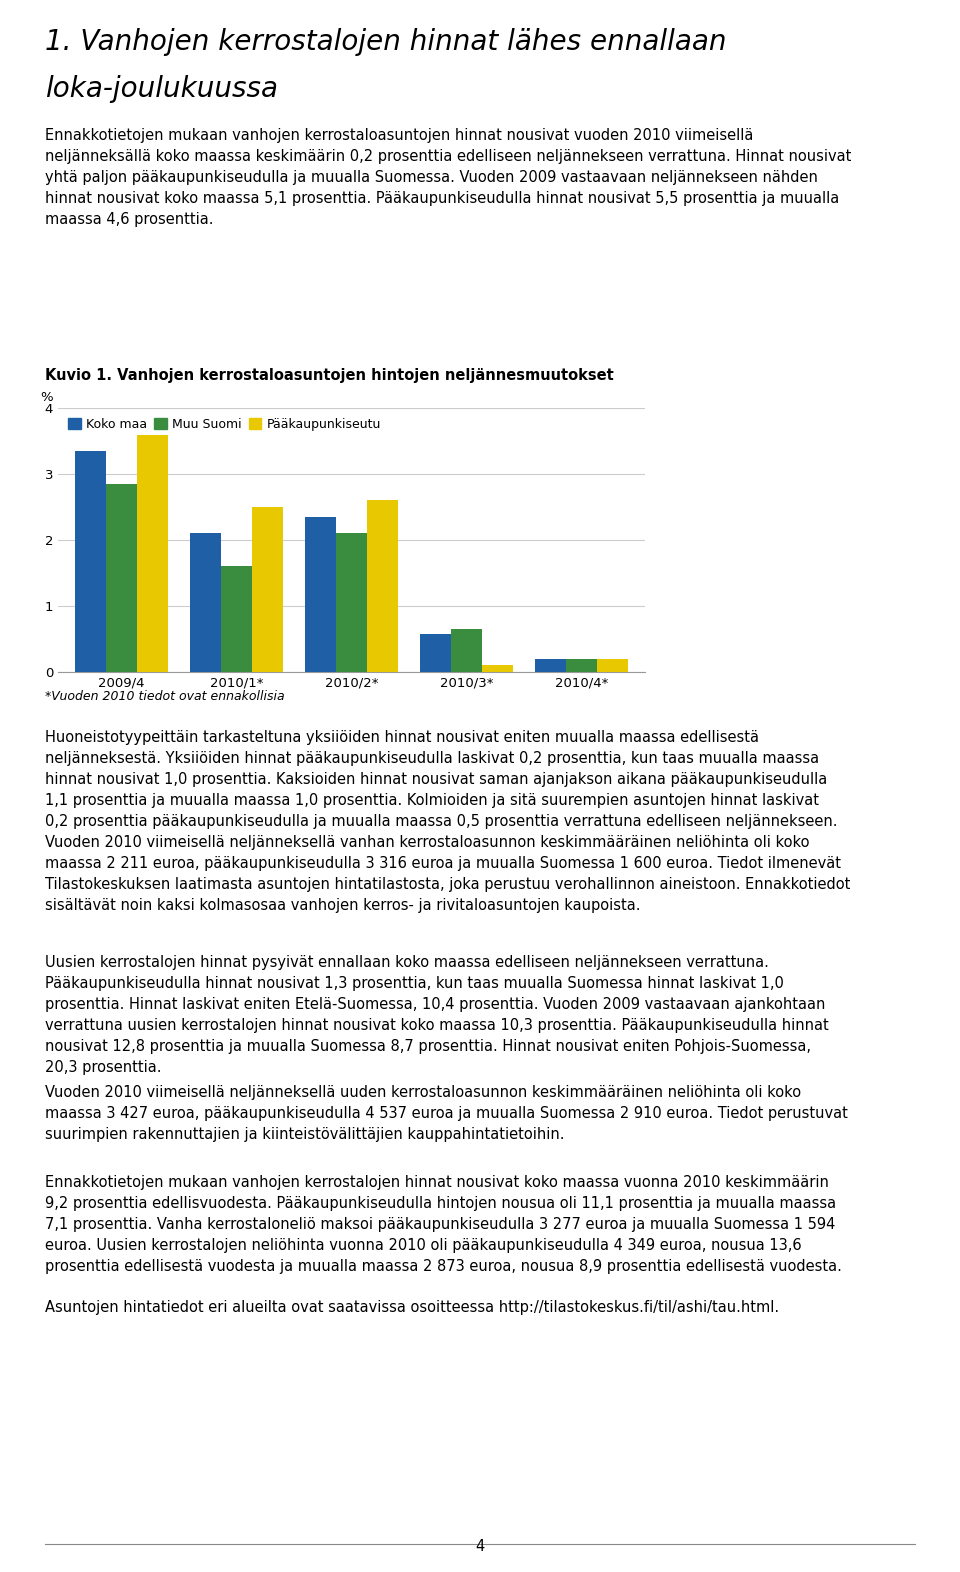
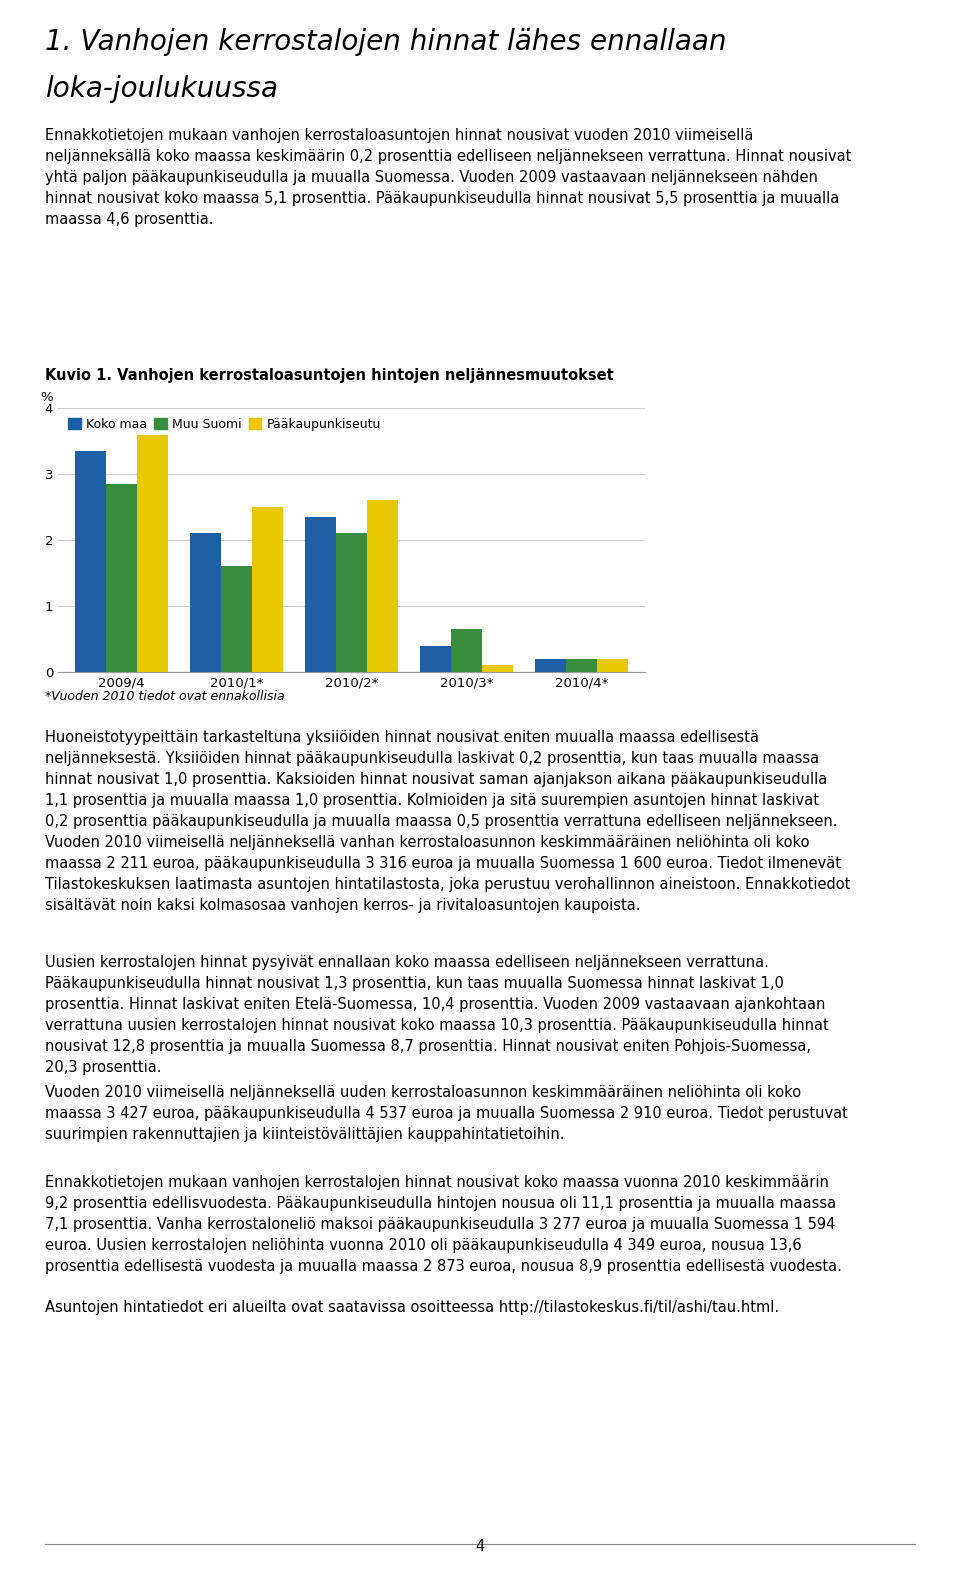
Koko maa/2010/3*: 0.58 -> 0.40
